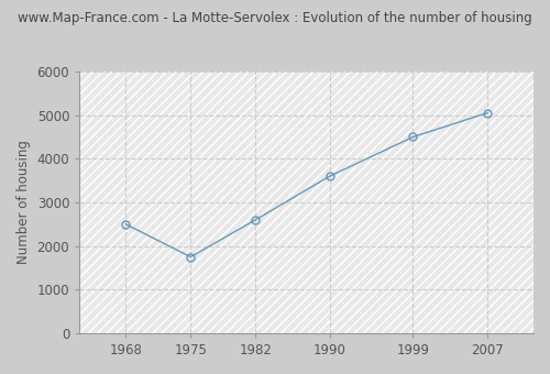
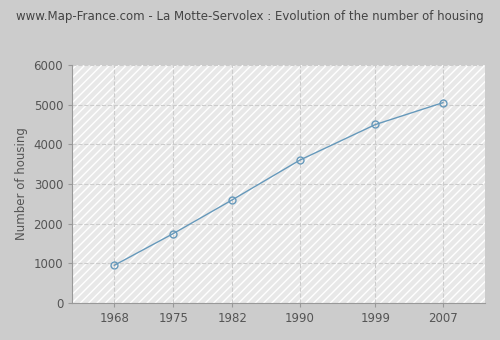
1968: 2500 -> 950
